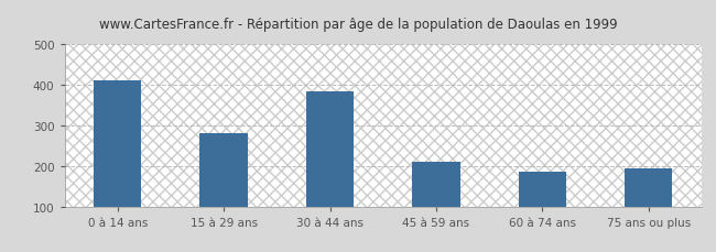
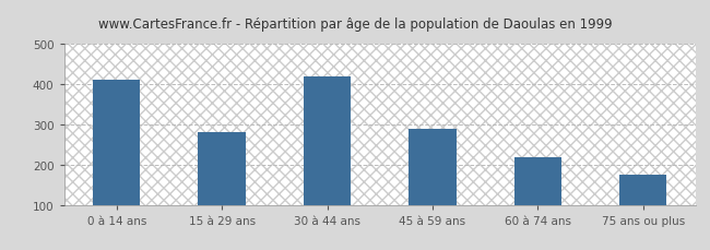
30 à 44 ans: 385 -> 420
45 à 59 ans: 210 -> 290
60 à 74 ans: 185 -> 218
75 ans ou plus: 195 -> 174
